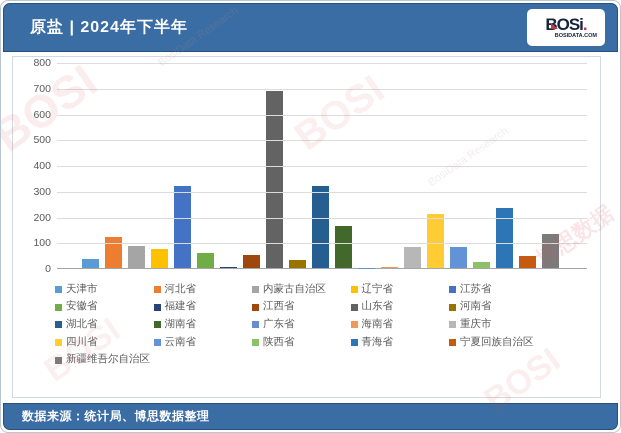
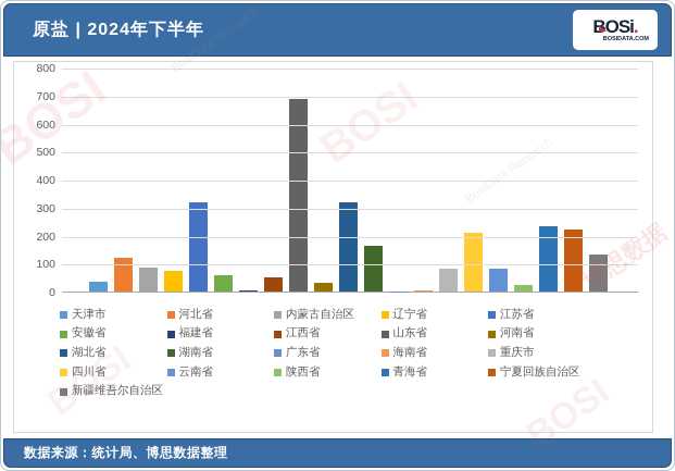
宁夏回族自治区: 50 -> 220
